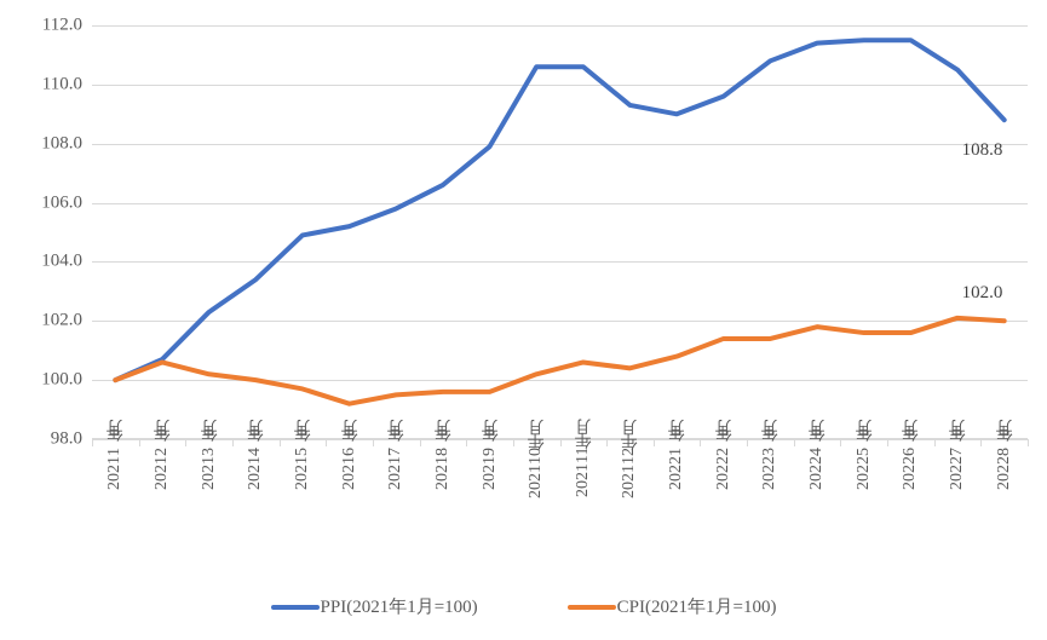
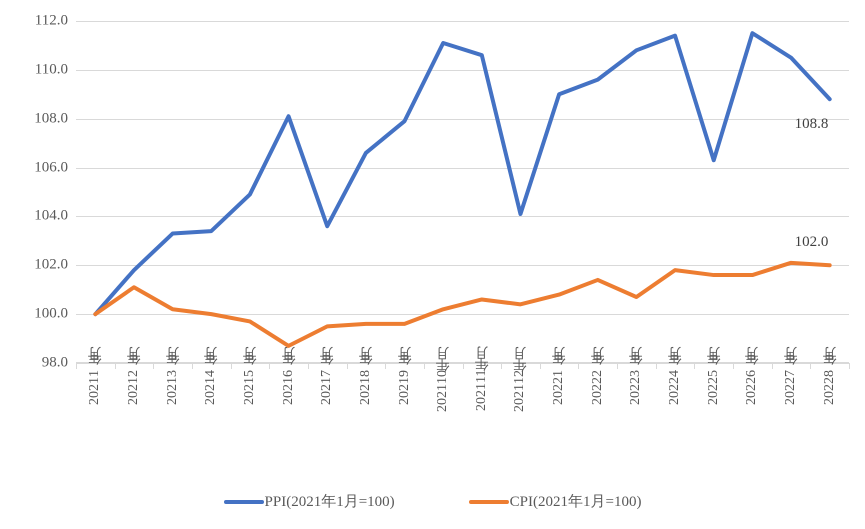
PPI(2021年1月=100)/2021年2月: 100.7 -> 101.8
CPI(2021年1月=100)/2021年2月: 100.6 -> 101.1
PPI(2021年1月=100)/2021年3月: 102.3 -> 103.3
PPI(2021年1月=100)/2021年6月: 105.2 -> 108.1
CPI(2021年1月=100)/2021年6月: 99.2 -> 98.7
PPI(2021年1月=100)/2021年7月: 105.8 -> 103.6
PPI(2021年1月=100)/2021年10月: 110.6 -> 111.1
PPI(2021年1月=100)/2021年12月: 109.3 -> 104.1
CPI(2021年1月=100)/2022年3月: 101.4 -> 100.7
PPI(2021年1月=100)/2022年5月: 111.5 -> 106.3
